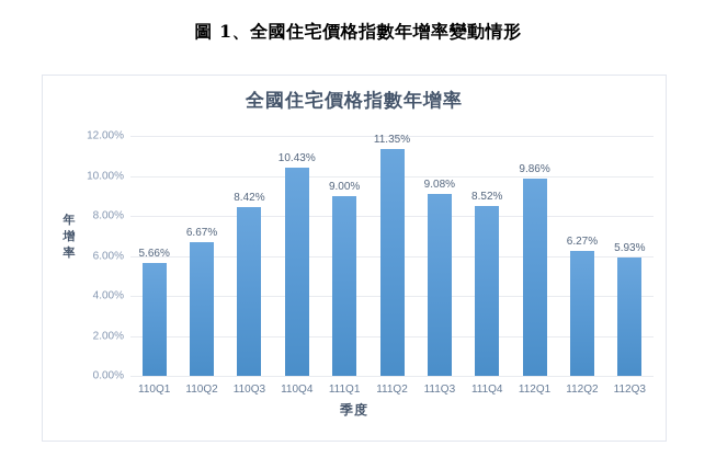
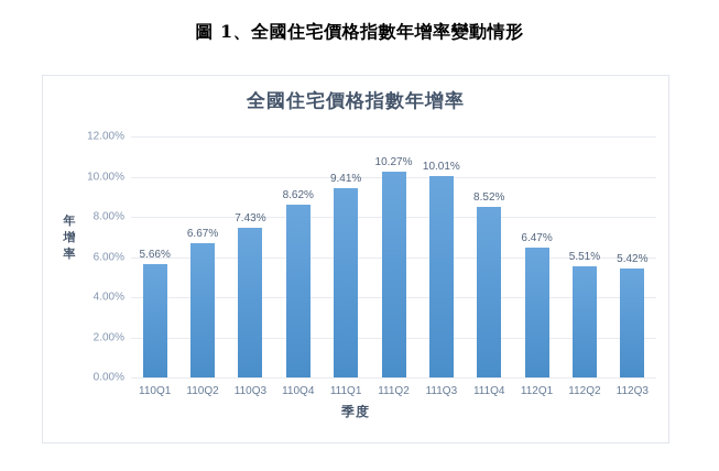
110Q3: 8.42% -> 7.43%
110Q4: 10.43% -> 8.62%
111Q1: 9.00% -> 9.41%
111Q2: 11.35% -> 10.27%
111Q3: 9.08% -> 10.01%
112Q1: 9.86% -> 6.47%
112Q2: 6.27% -> 5.51%
112Q3: 5.93% -> 5.42%
